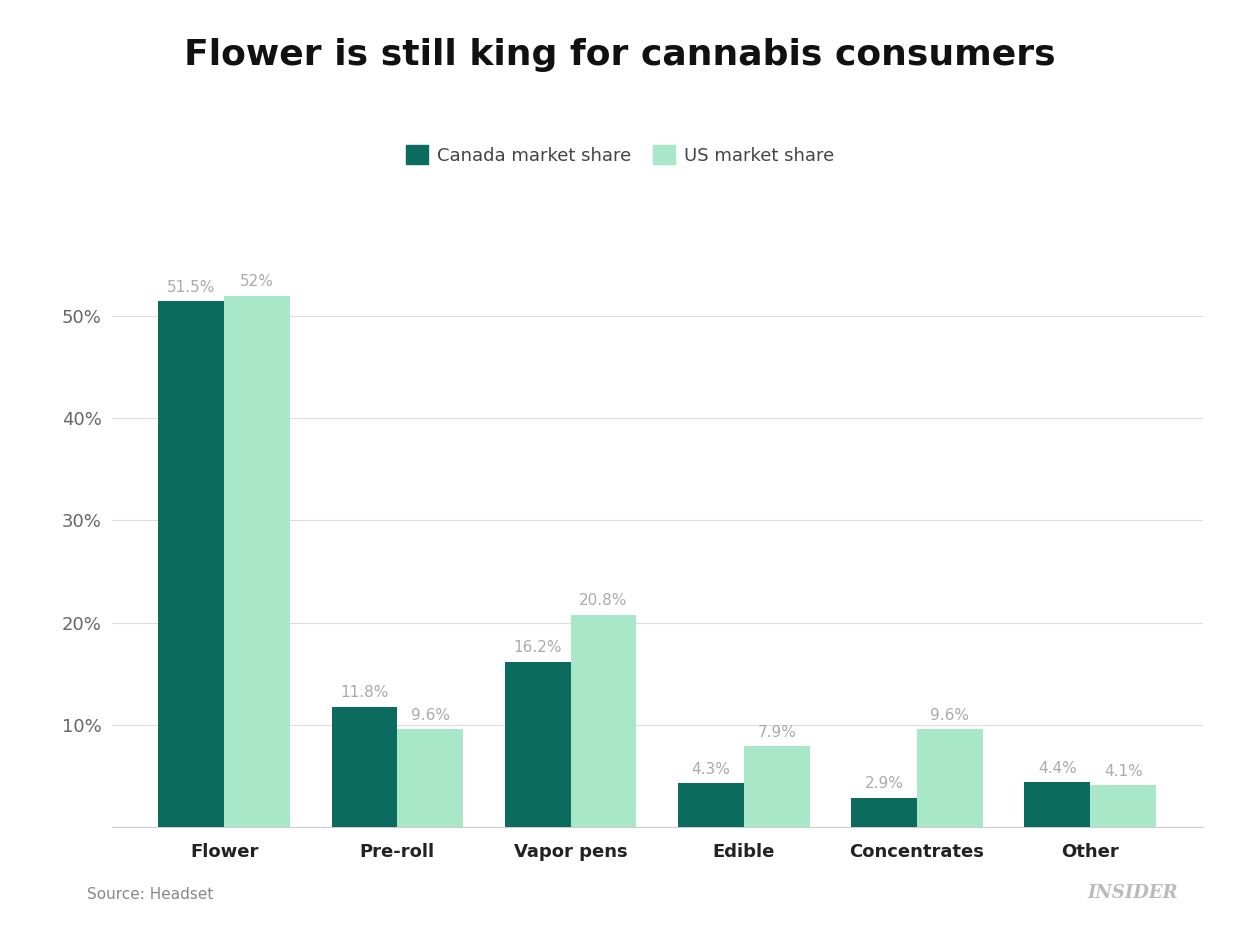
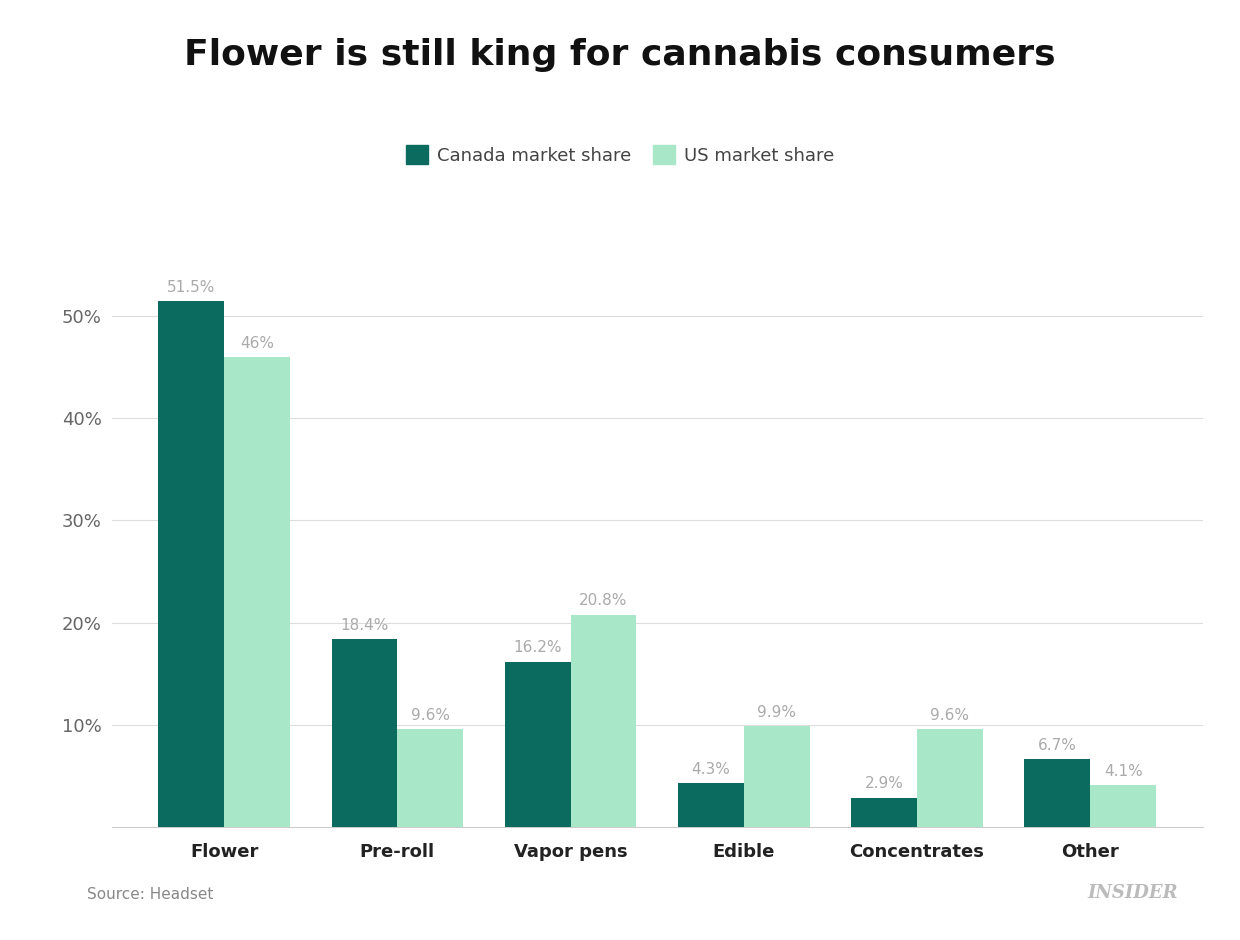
US market share/Flower: 52% -> 46%
Canada market share/Pre-roll: 11.8% -> 18.4%
US market share/Edible: 7.9% -> 9.9%
Canada market share/Other: 4.4% -> 6.7%
